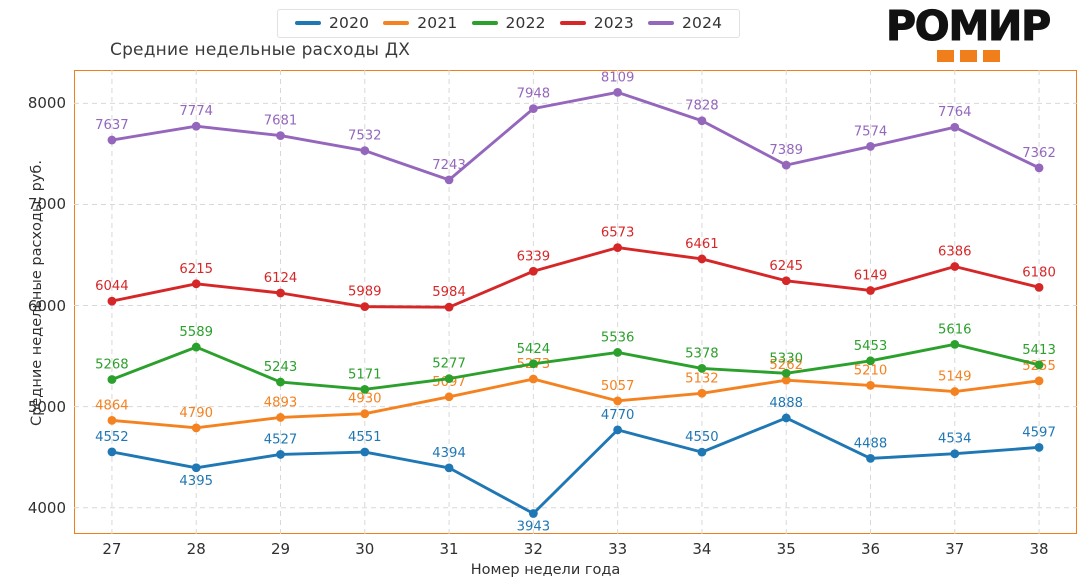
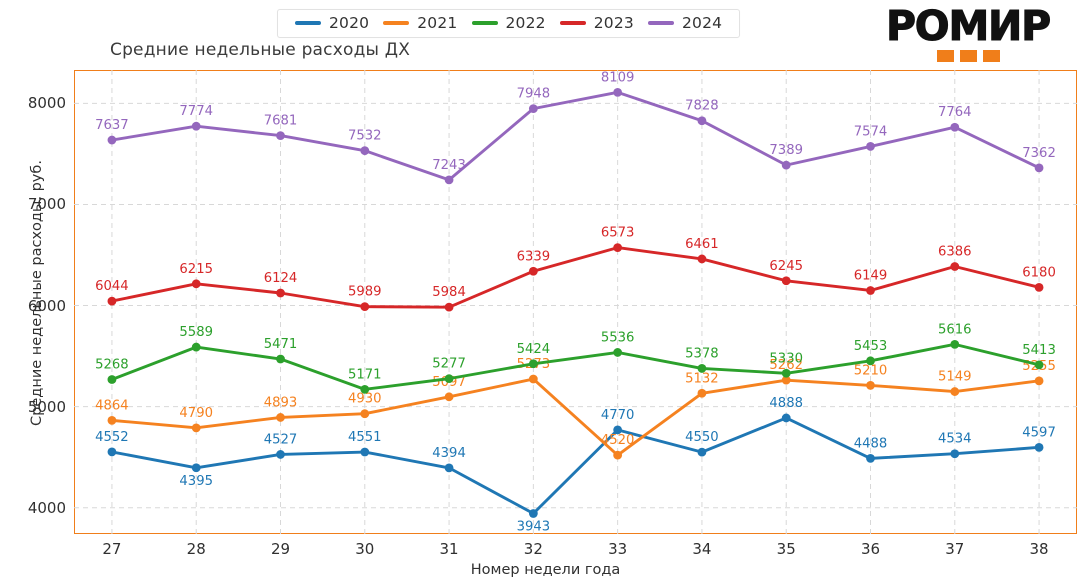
2022/29: 5243 -> 5471
2021/33: 5057 -> 4520
